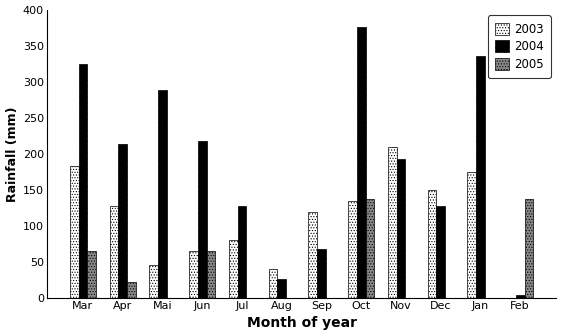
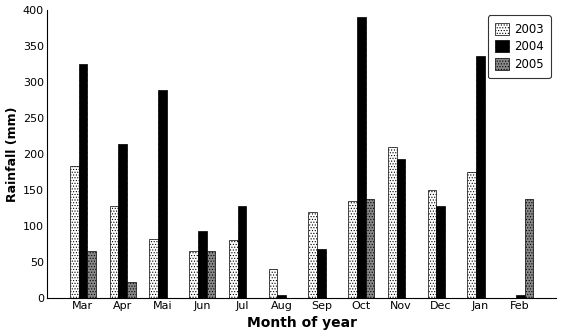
2003/Mai: 46 -> 82
2004/Jun: 218 -> 93
2004/Aug: 26 -> 5
2004/Oct: 376 -> 390
